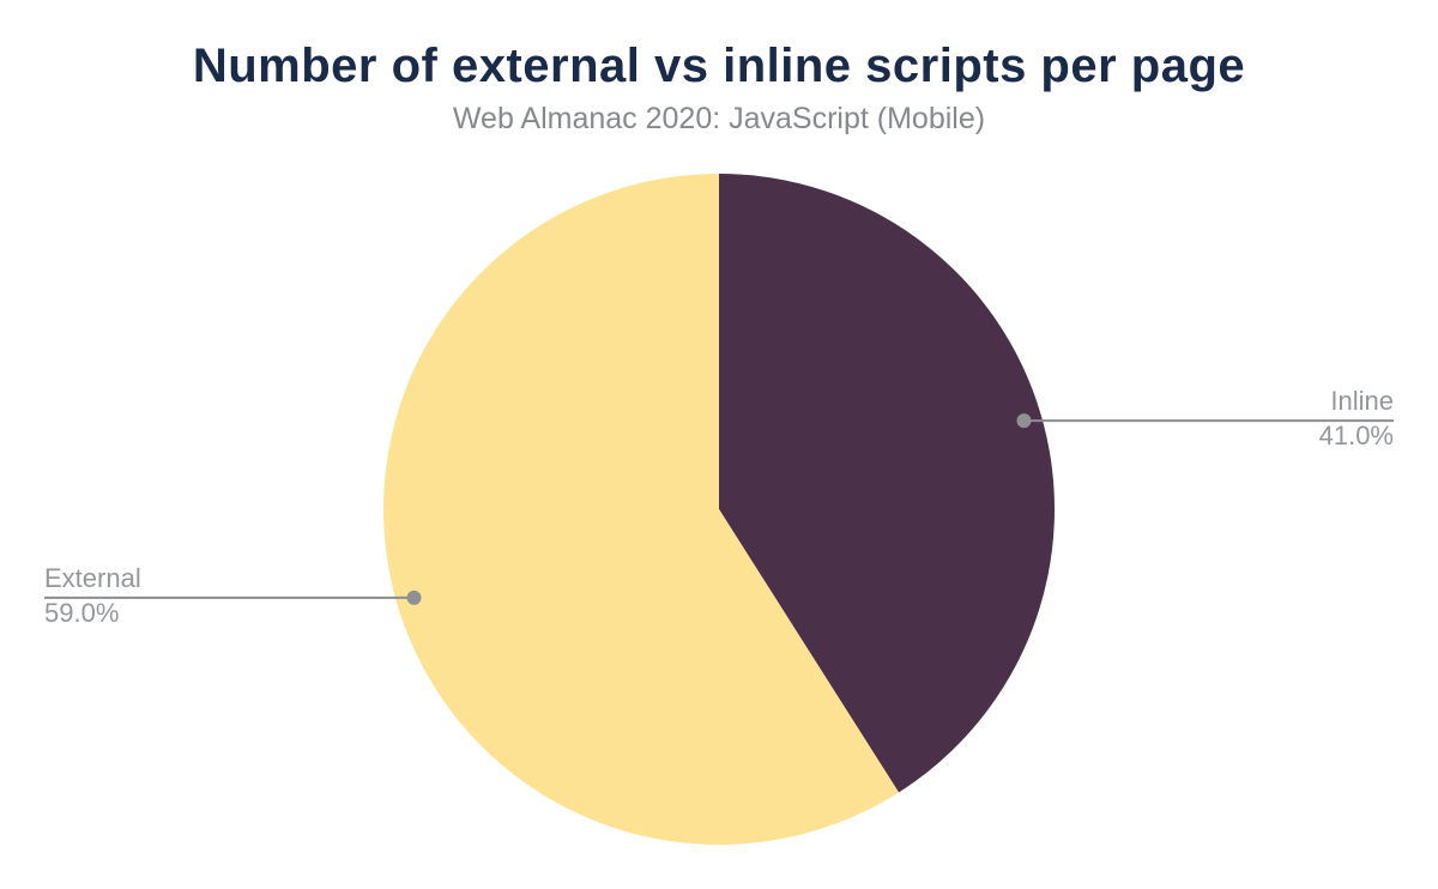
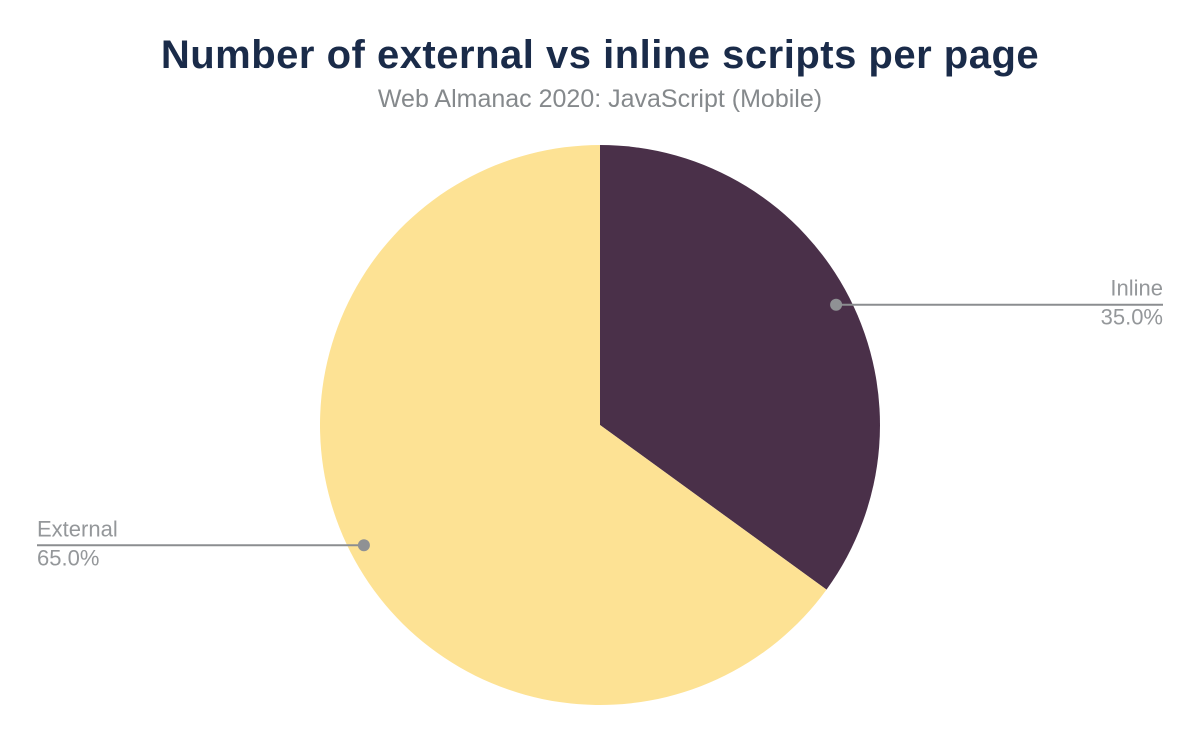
Inline: 41.0% -> 35.0%
External: 59.0% -> 65.0%
